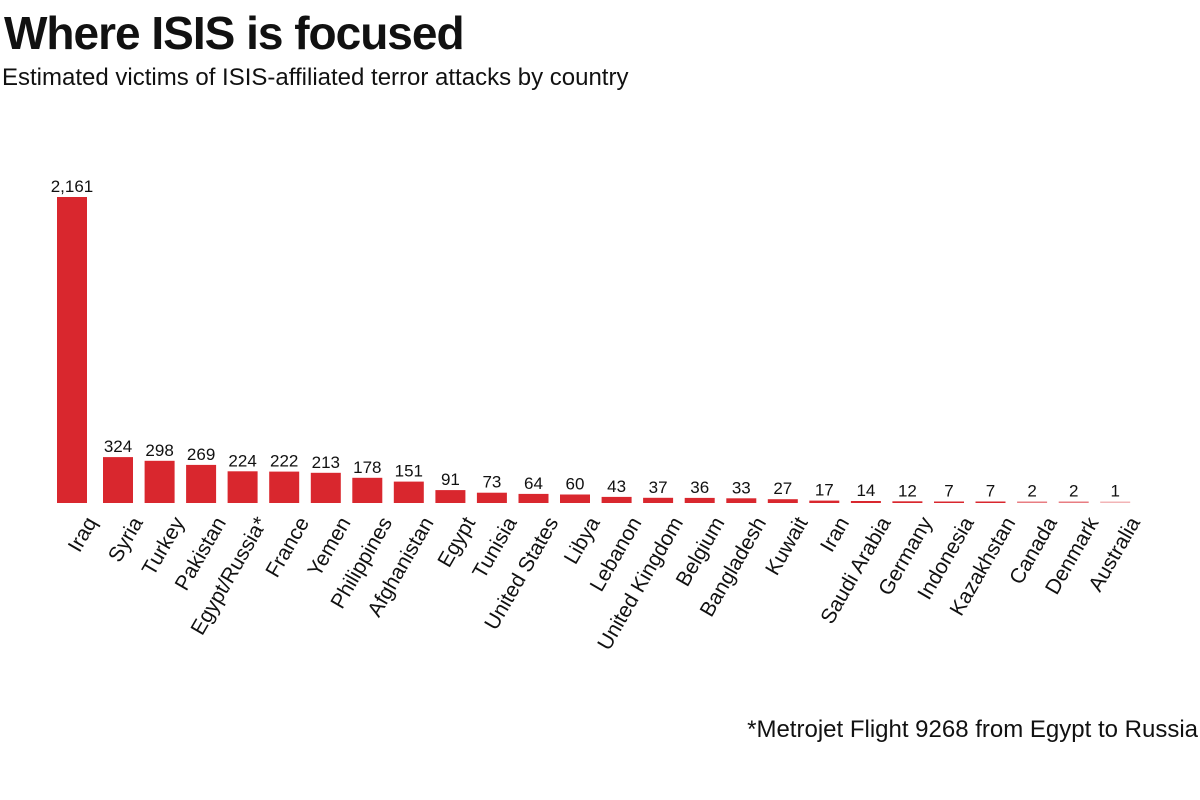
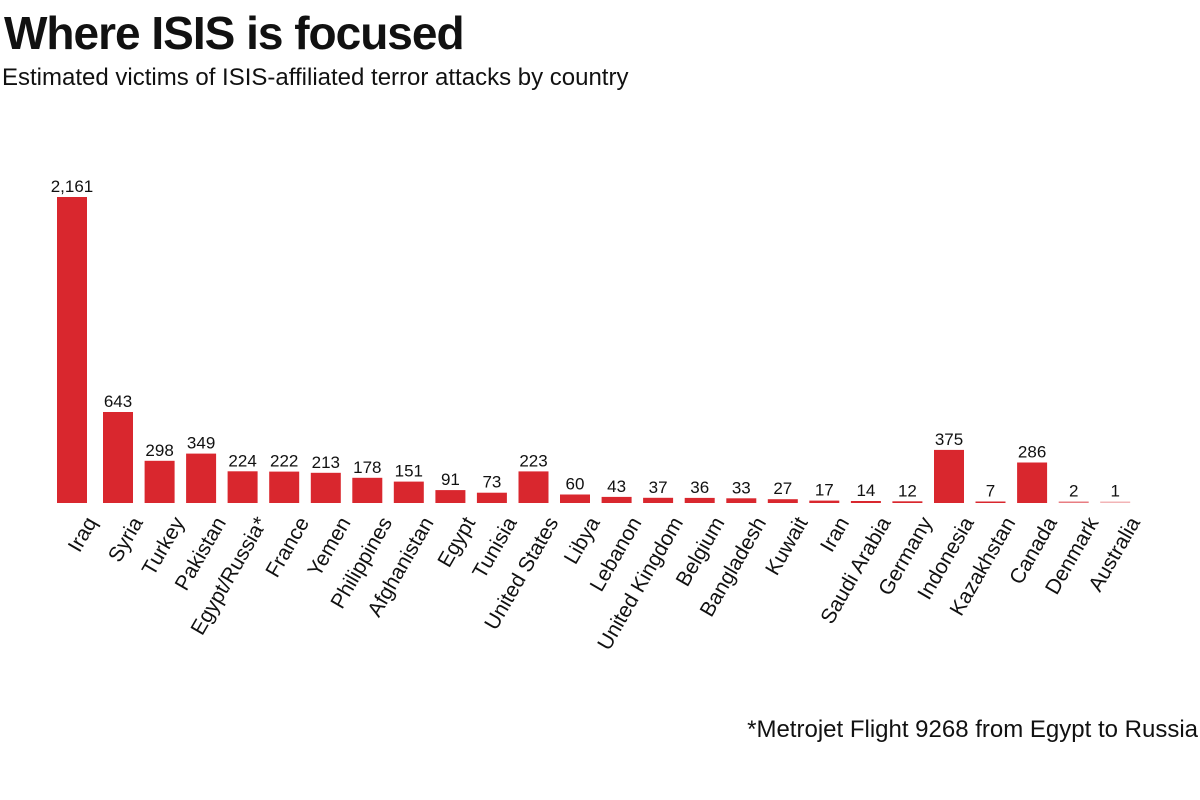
Syria: 324 -> 643
Pakistan: 269 -> 349
United States: 64 -> 223
Indonesia: 7 -> 375
Canada: 2 -> 286
